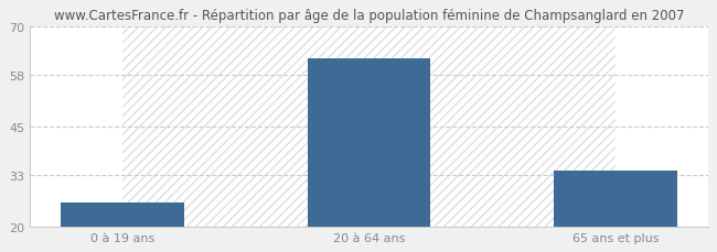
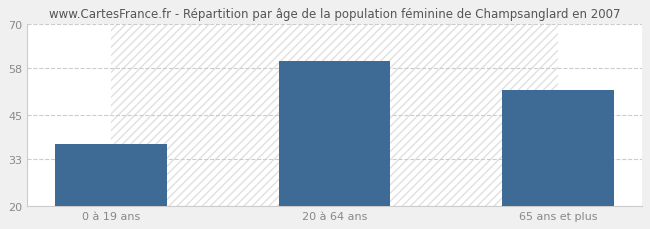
0 à 19 ans: 26 -> 37
20 à 64 ans: 62 -> 60
65 ans et plus: 34 -> 52
